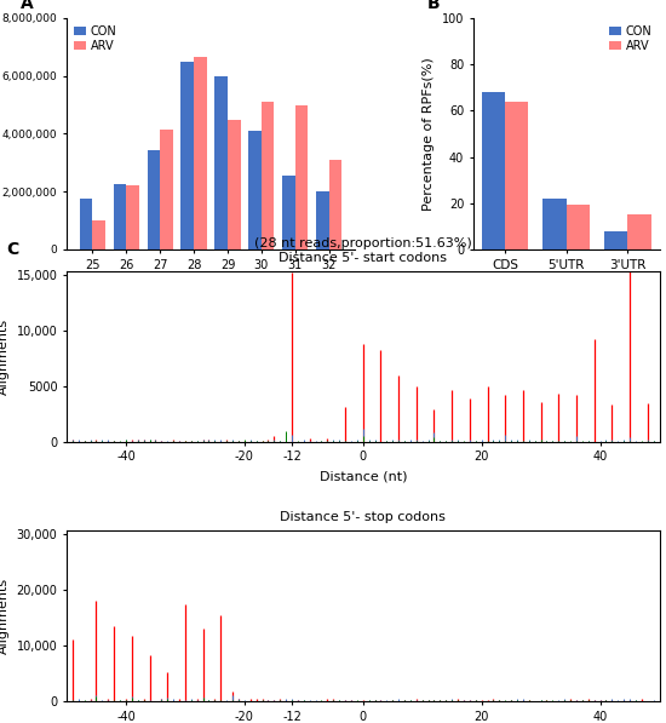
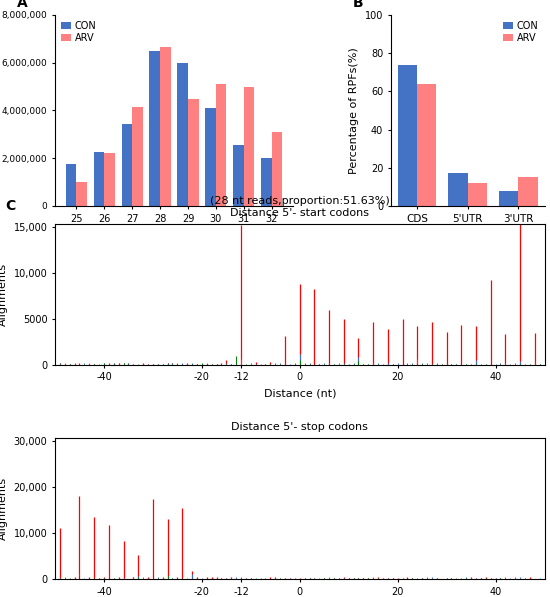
CON/CDS: 68 -> 74
CON/5'UTR: 22 -> 17
ARV/5'UTR: 20 -> 12
